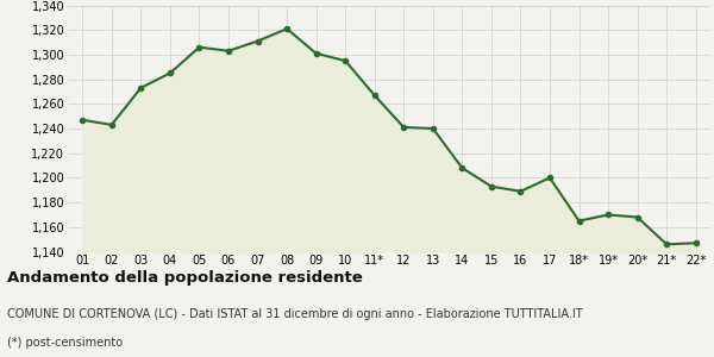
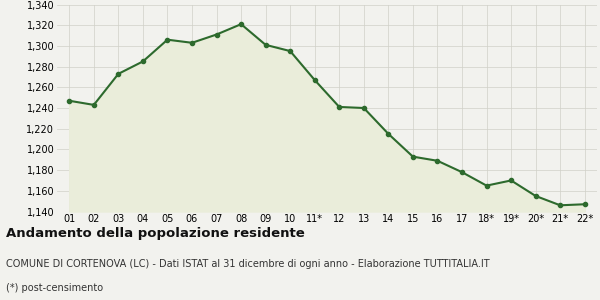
14: 1,208 -> 1,215
17: 1,200 -> 1,178
20*: 1,168 -> 1,155
